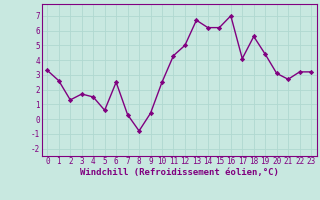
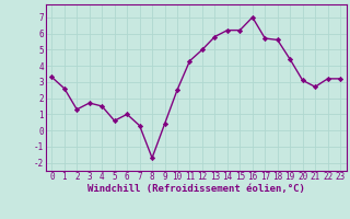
6: 2.5 -> 1.0
8: -0.8 -> -1.7
13: 6.7 -> 5.8
17: 4.1 -> 5.7
